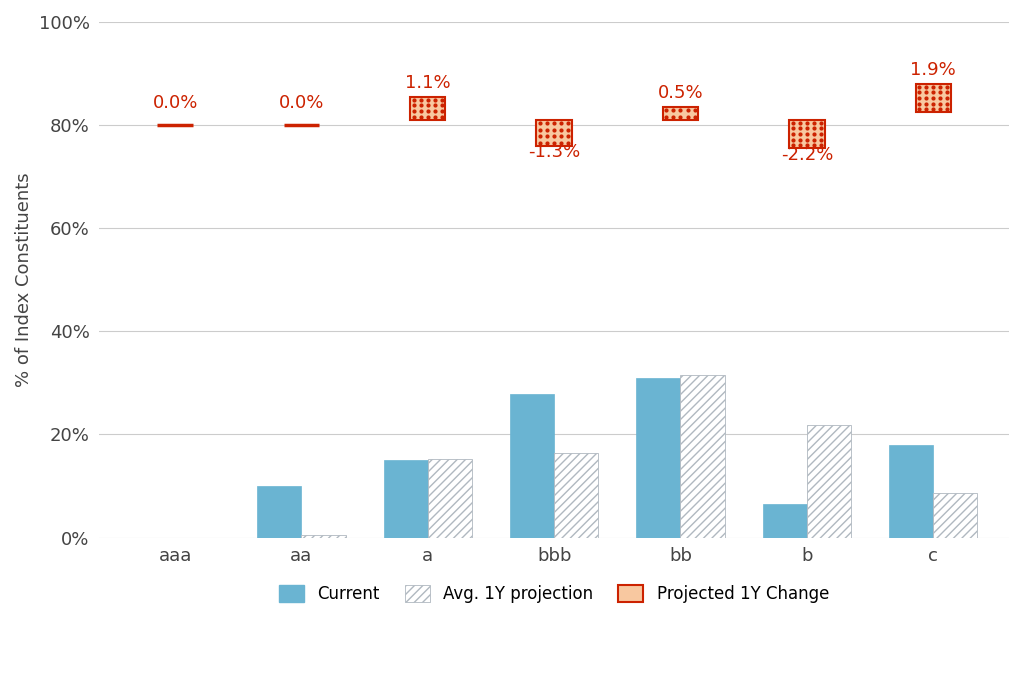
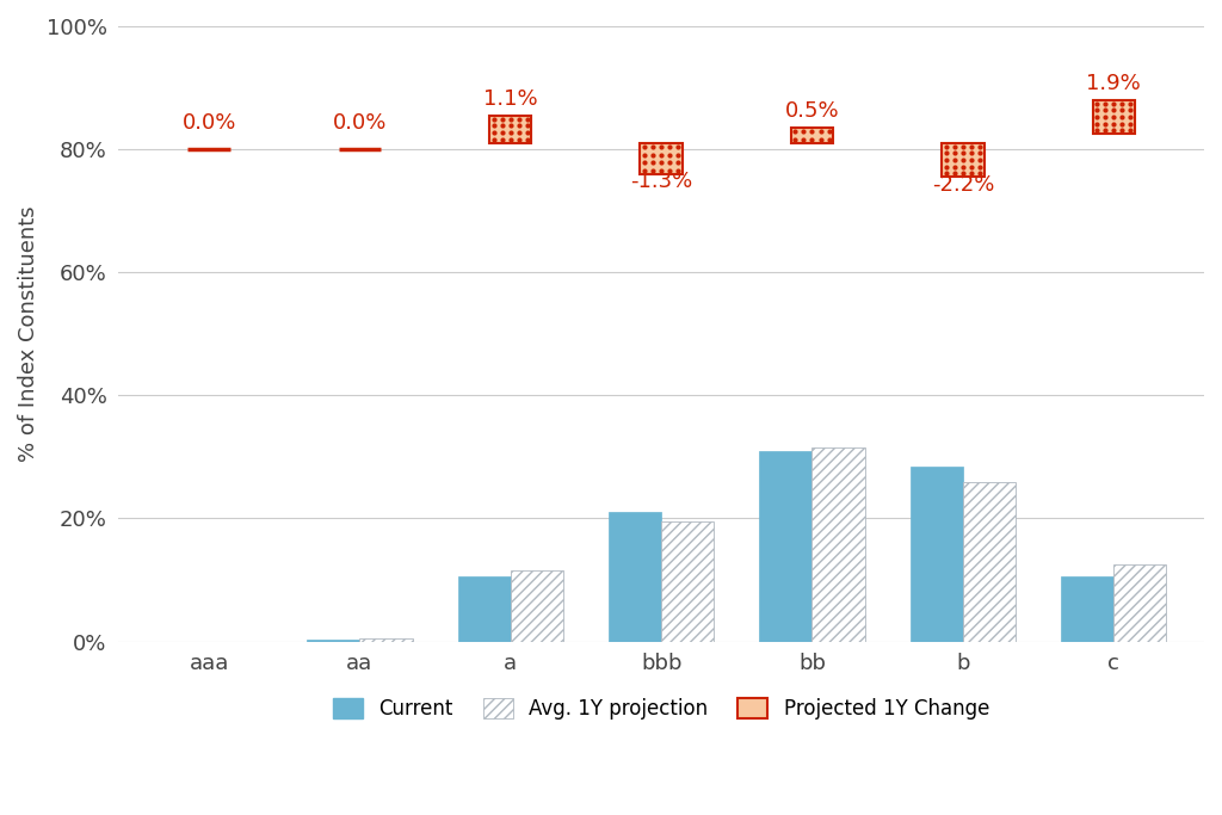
Current/aa: 10.0% -> 0.3%
Current/a: 15.0% -> 10.5%
Avg. 1Y projection/a: 15.2% -> 11.5%
Current/bbb: 27.8% -> 21.0%
Avg. 1Y projection/bbb: 16.4% -> 19.5%
Current/b: 6.6% -> 28.5%
Avg. 1Y projection/b: 21.8% -> 26.0%
Current/c: 18.0% -> 10.5%
Avg. 1Y projection/c: 8.6% -> 12.5%
